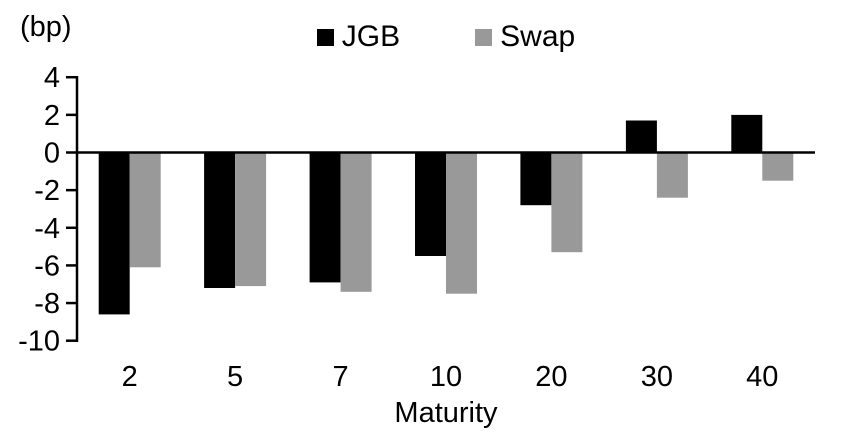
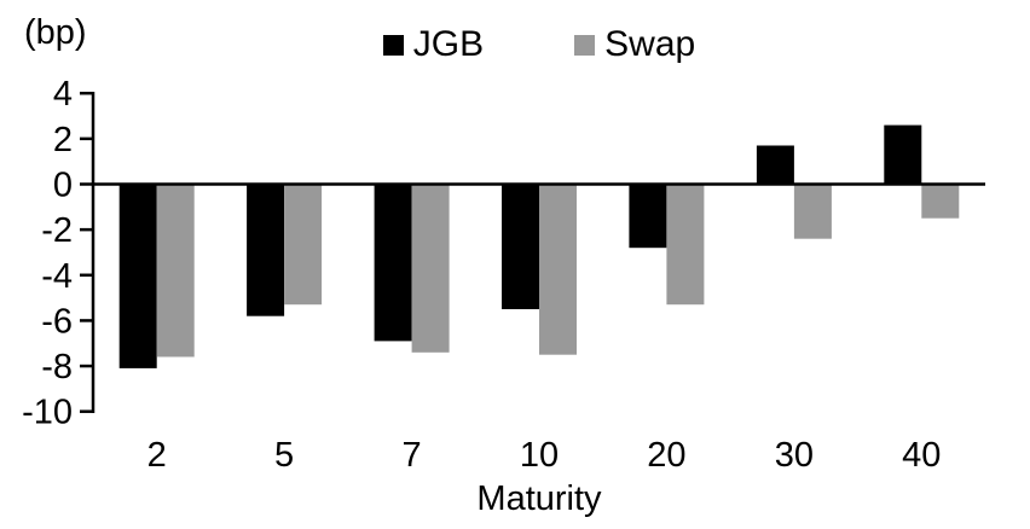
JGB/2: -8.6 -> -8.1
Swap/2: -6.1 -> -7.6
JGB/5: -7.2 -> -5.8
Swap/5: -7.1 -> -5.3
JGB/40: 2.0 -> 2.6
